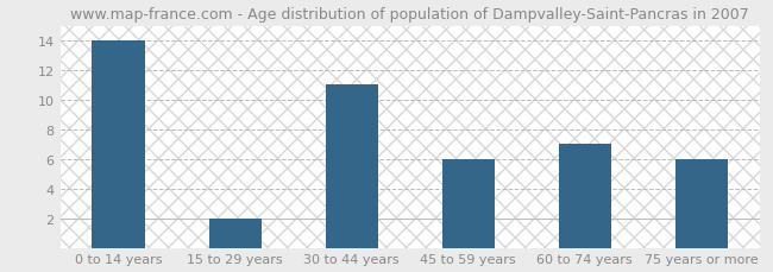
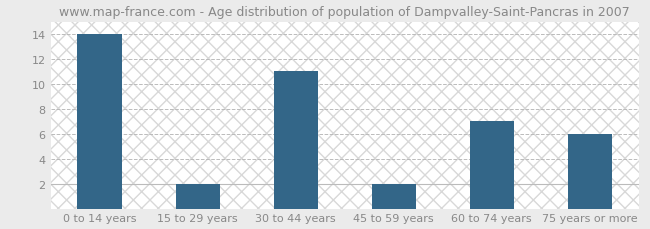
45 to 59 years: 6 -> 2
